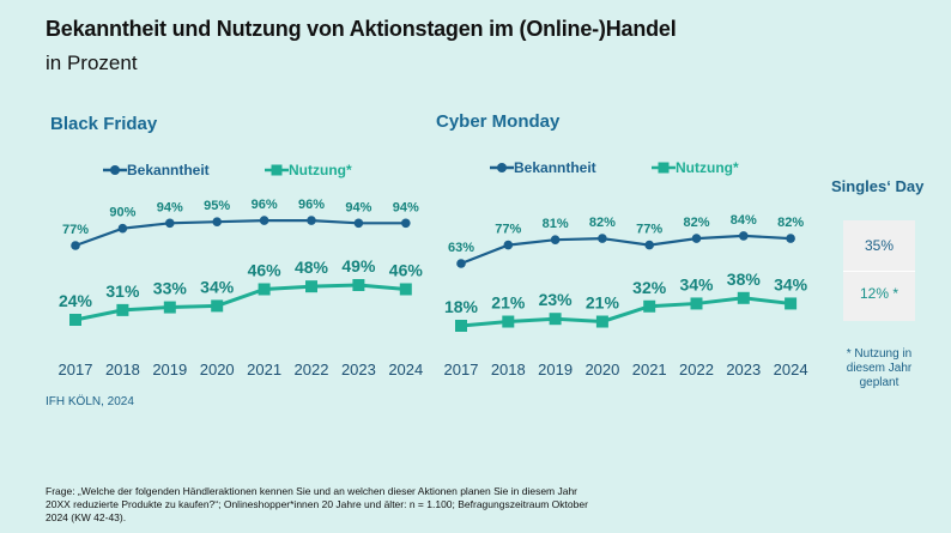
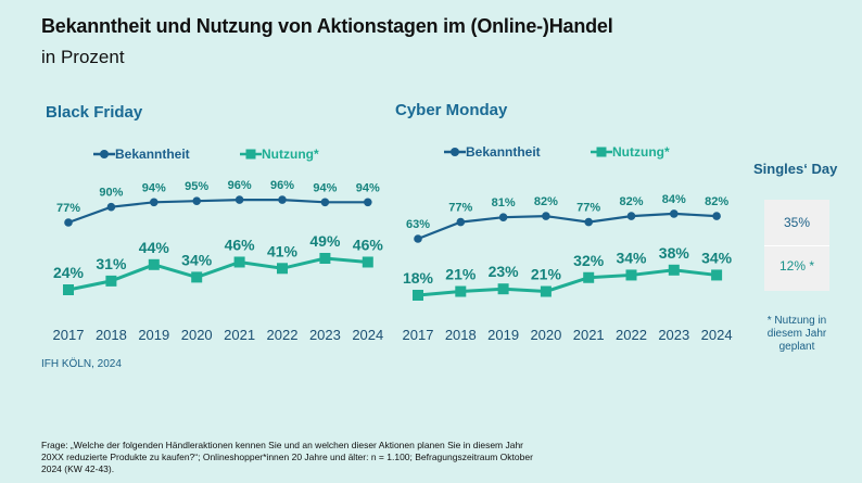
Black Friday/Nutzung*/2019: 33% -> 44%
Black Friday/Nutzung*/2022: 48% -> 41%
